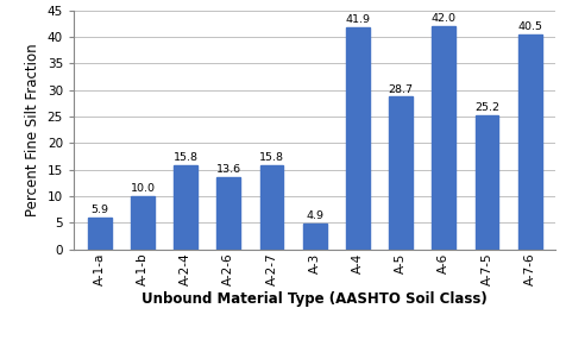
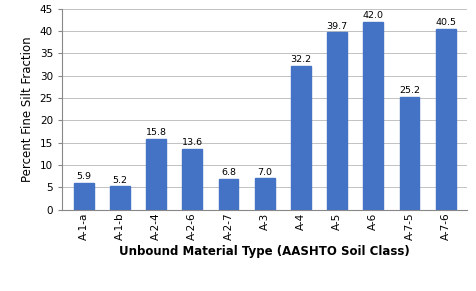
A-1-b: 10.0 -> 5.2
A-2-7: 15.8 -> 6.8
A-3: 4.9 -> 7.0
A-4: 41.9 -> 32.2
A-5: 28.7 -> 39.7
